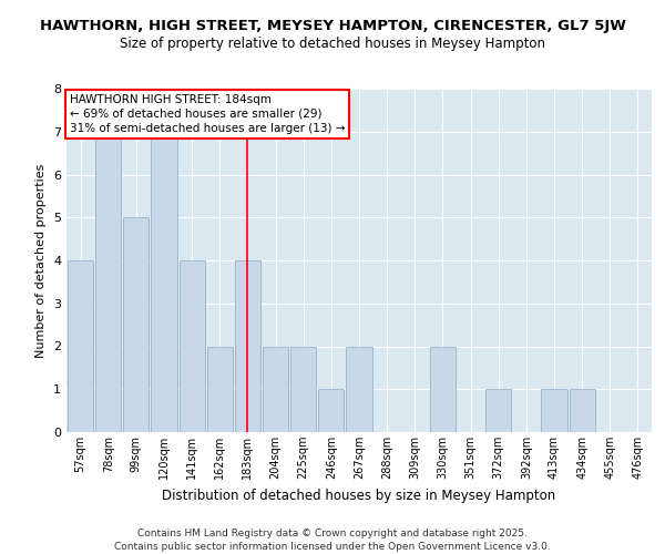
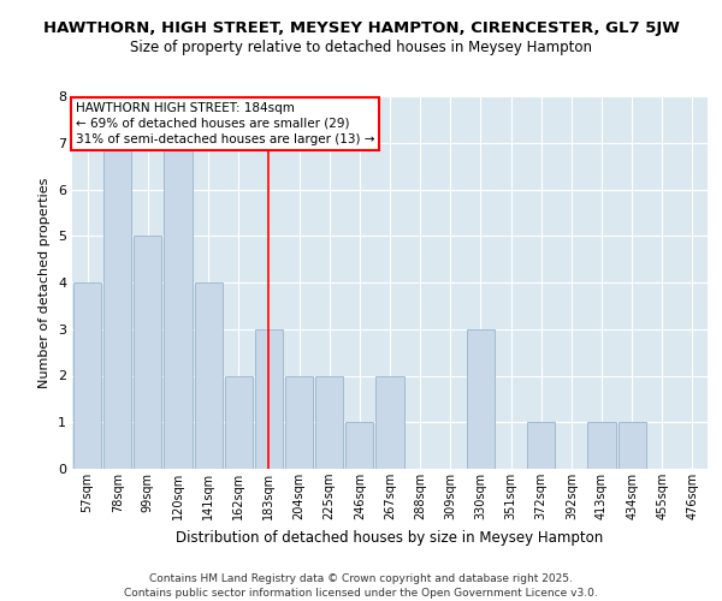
183sqm: 4 -> 3
330sqm: 2 -> 3
